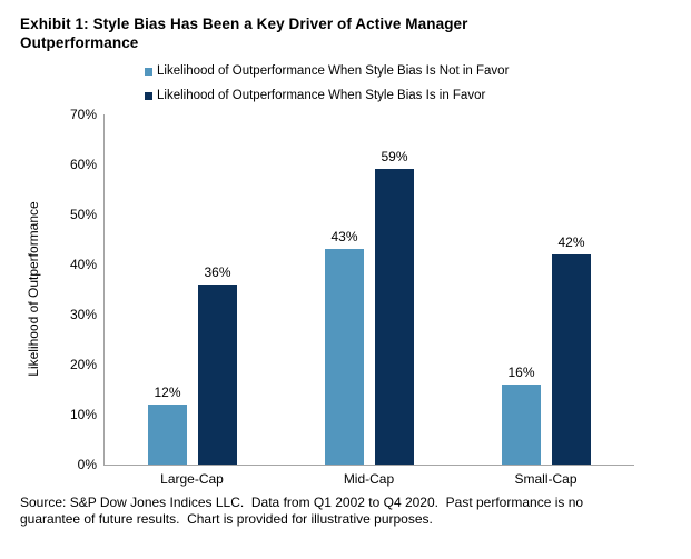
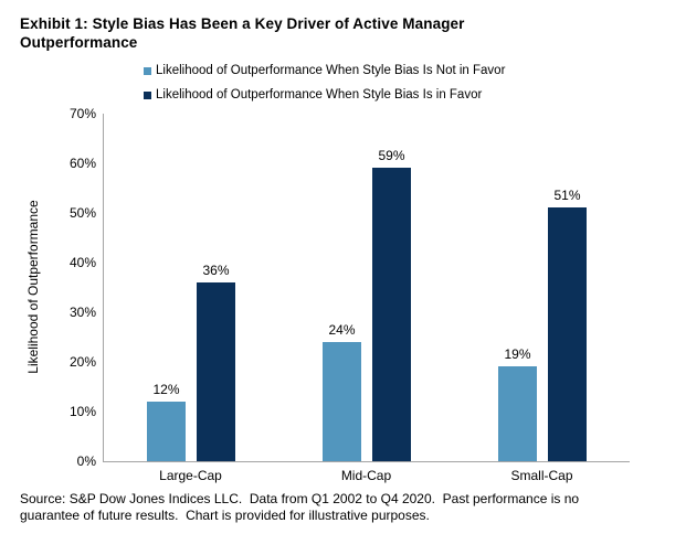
Likelihood of Outperformance When Style Bias Is Not in Favor/Mid-Cap: 43% -> 24%
Likelihood of Outperformance When Style Bias Is Not in Favor/Small-Cap: 16% -> 19%
Likelihood of Outperformance When Style Bias Is in Favor/Small-Cap: 42% -> 51%
